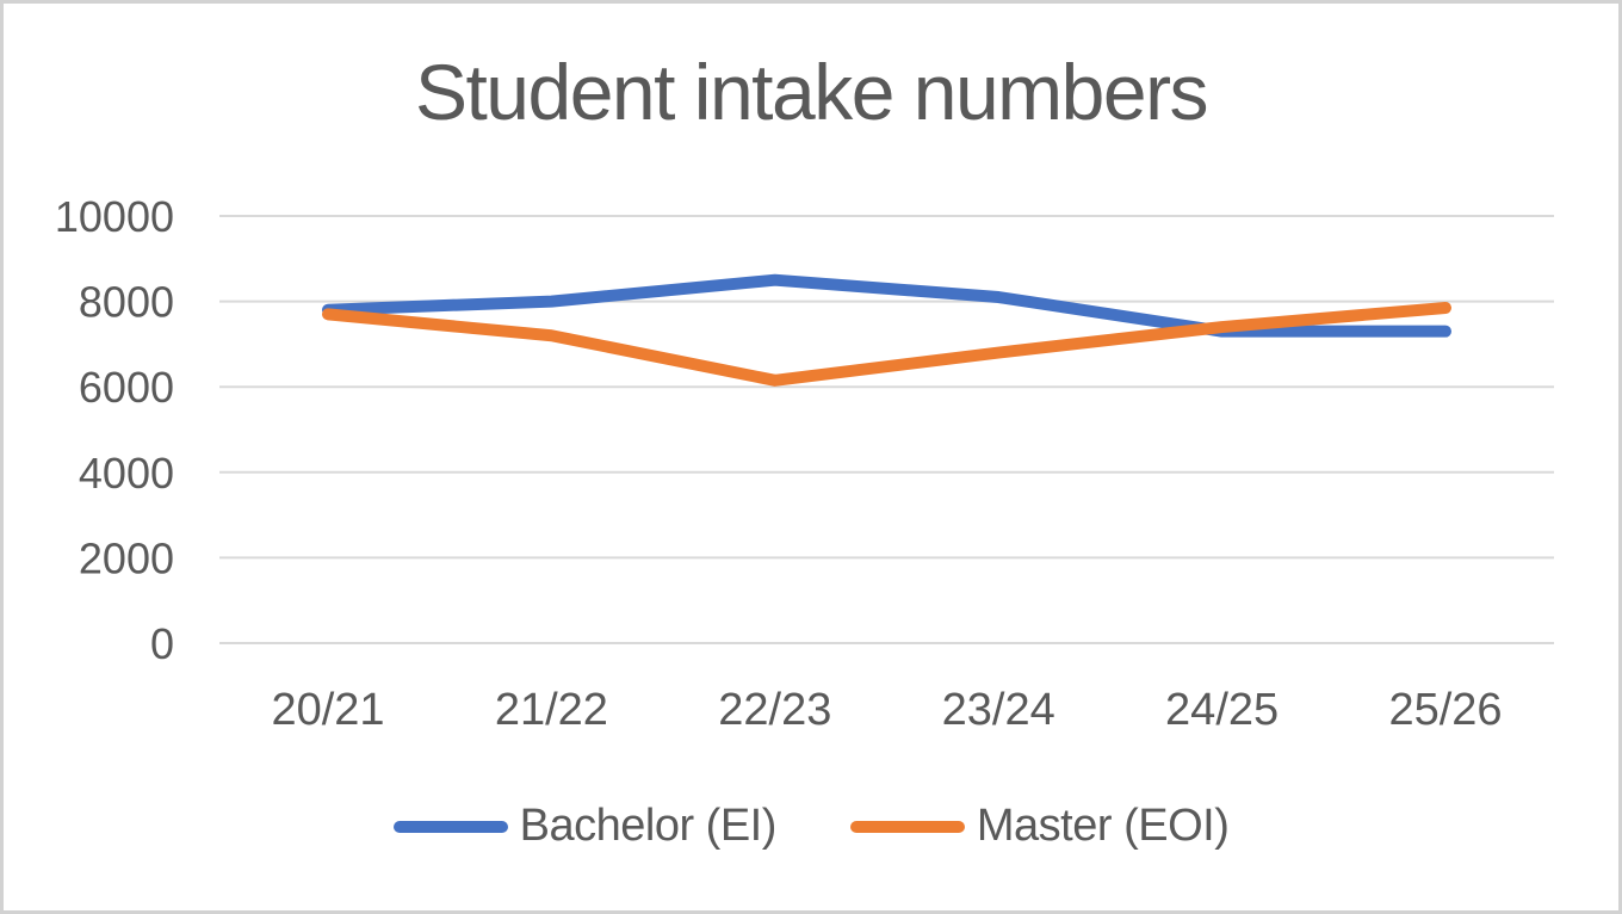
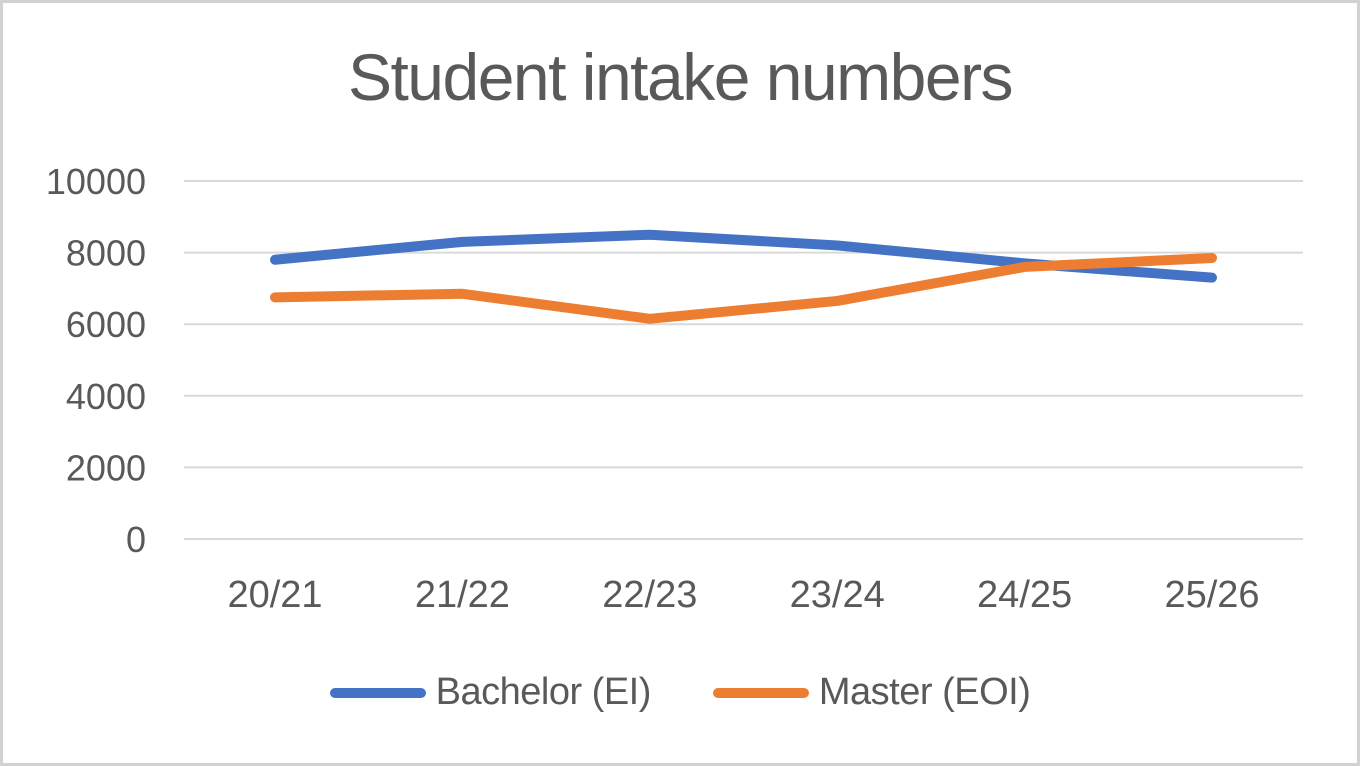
Master (EOI)/20/21: 7700 -> 6800
Bachelor (EI)/21/22: 8000 -> 8300
Master (EOI)/21/22: 7200 -> 6800
Bachelor (EI)/23/24: 8100 -> 8200
Master (EOI)/23/24: 6800 -> 6600
Bachelor (EI)/24/25: 7300 -> 7700
Master (EOI)/24/25: 7400 -> 7600
